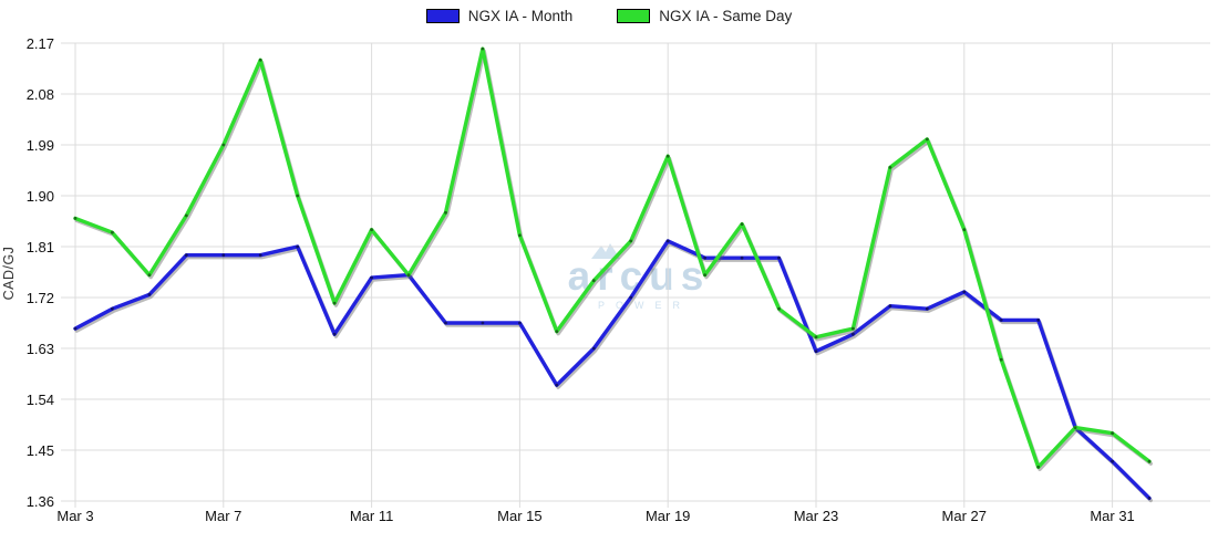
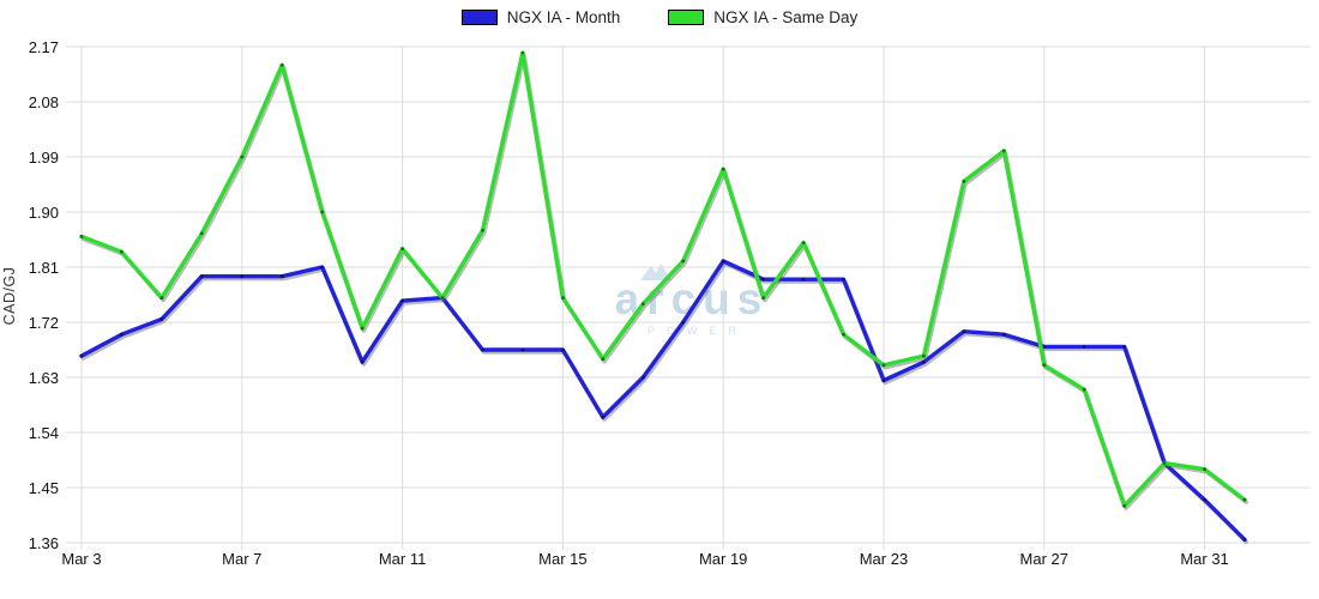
NGX IA - Same Day/Mar 15: 1.83 -> 1.76
NGX IA - Month/Mar 27: 1.73 -> 1.68
NGX IA - Same Day/Mar 27: 1.84 -> 1.65
